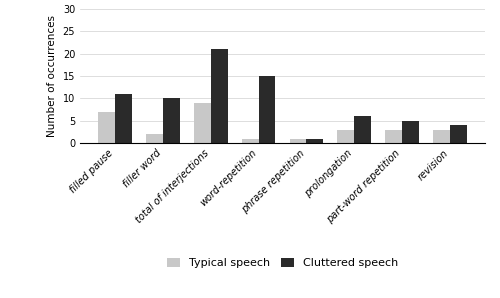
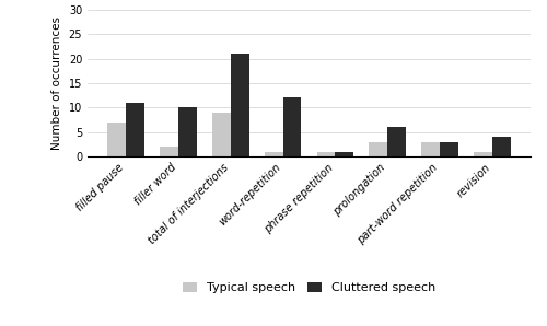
Cluttered speech/word-repetition: 15 -> 12
Cluttered speech/part-word repetition: 5 -> 3
Typical speech/revision: 3 -> 1
